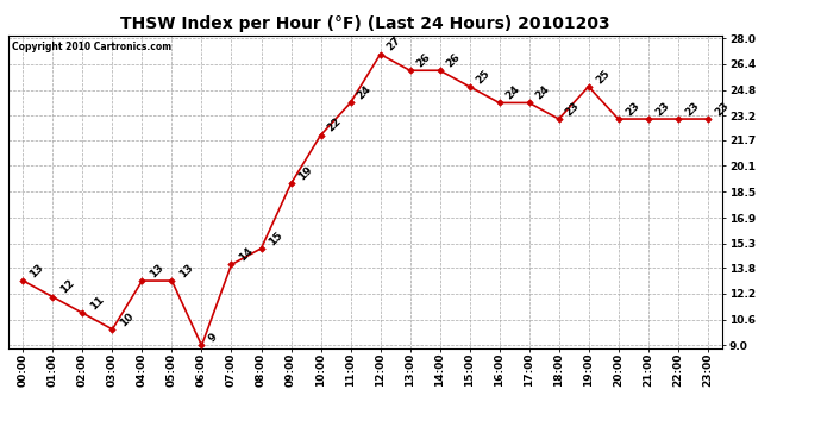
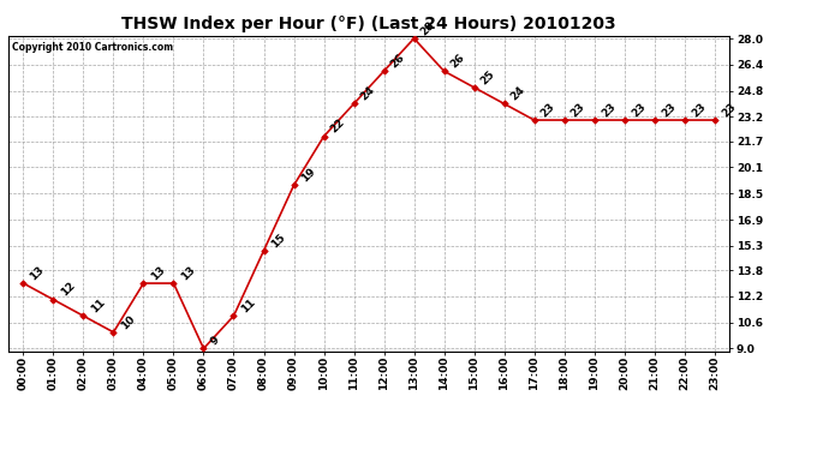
07:00: 14 -> 11
12:00: 27 -> 26
13:00: 26 -> 28
17:00: 24 -> 23
19:00: 25 -> 23
